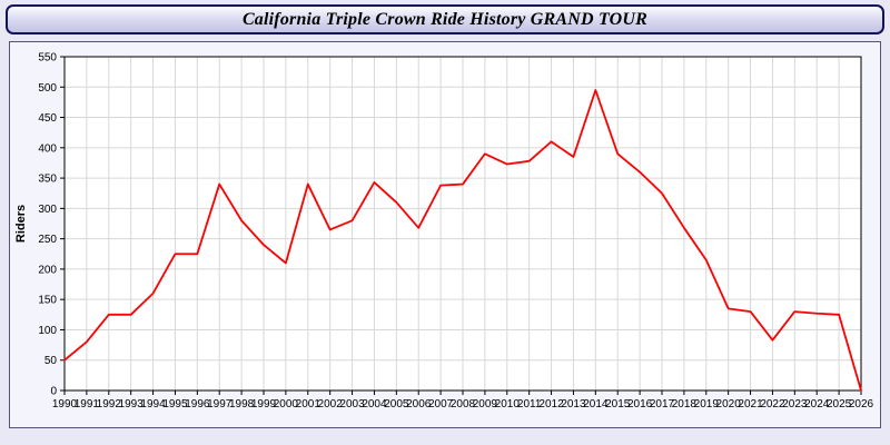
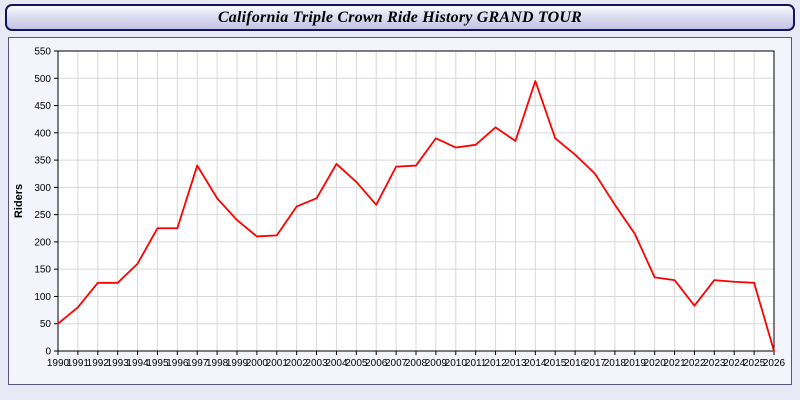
2001: 340 -> 210
